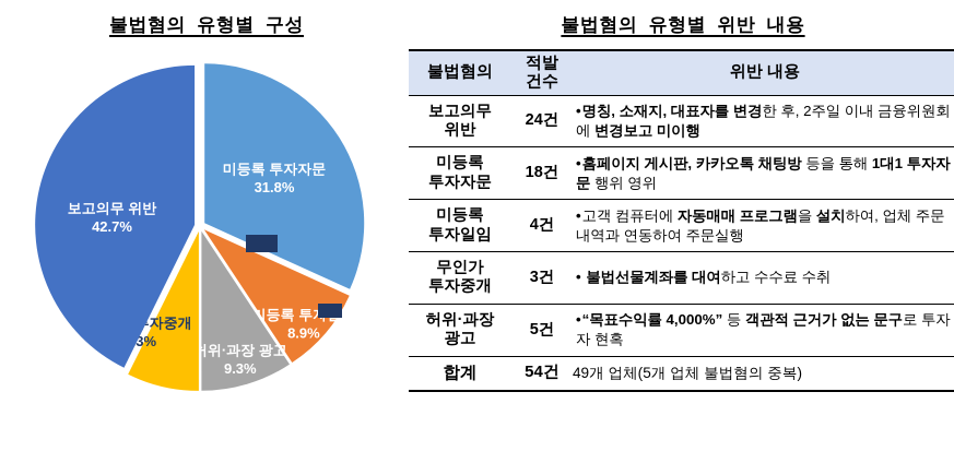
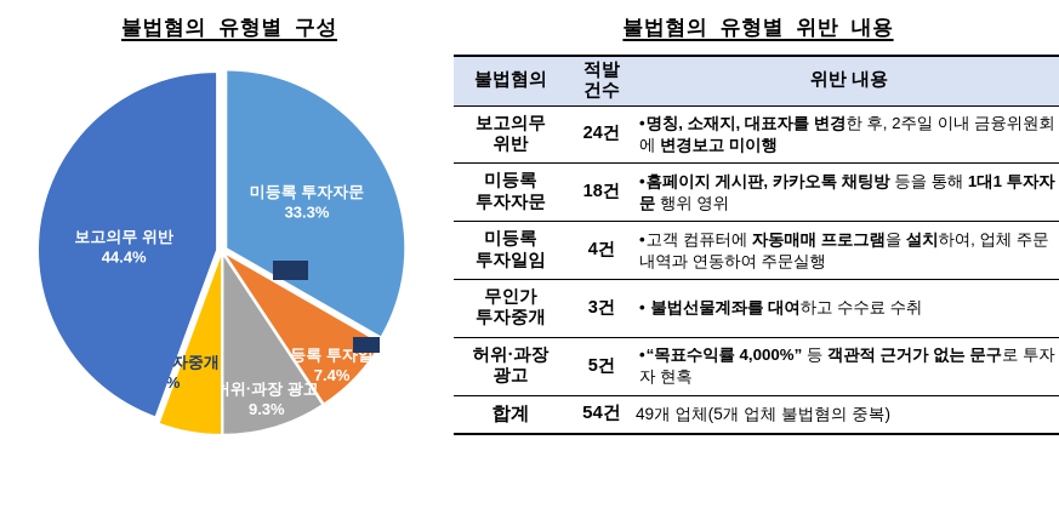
미등록 투자자문: 31.8% -> 33.3%
미등록 투자일임: 8.9% -> 7.4%
무인가 투자중개: 7.3% -> 5.6%
보고의무 위반: 42.7% -> 44.4%
